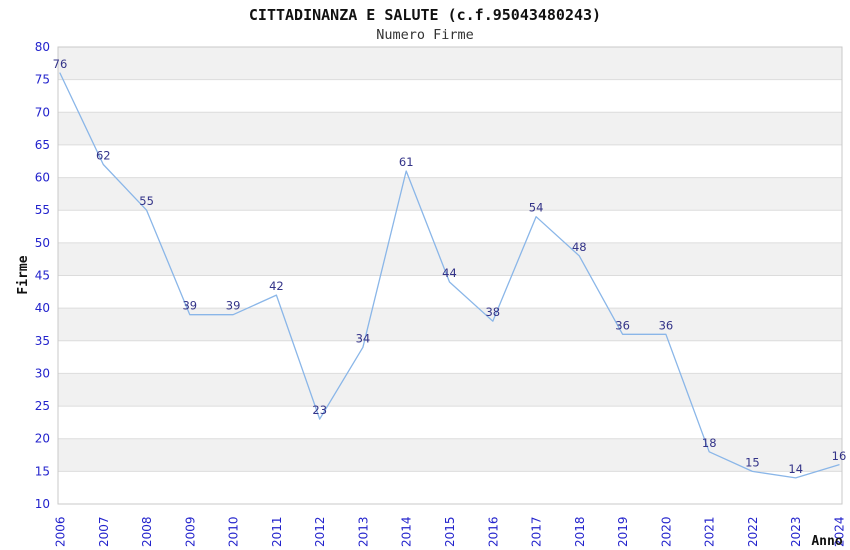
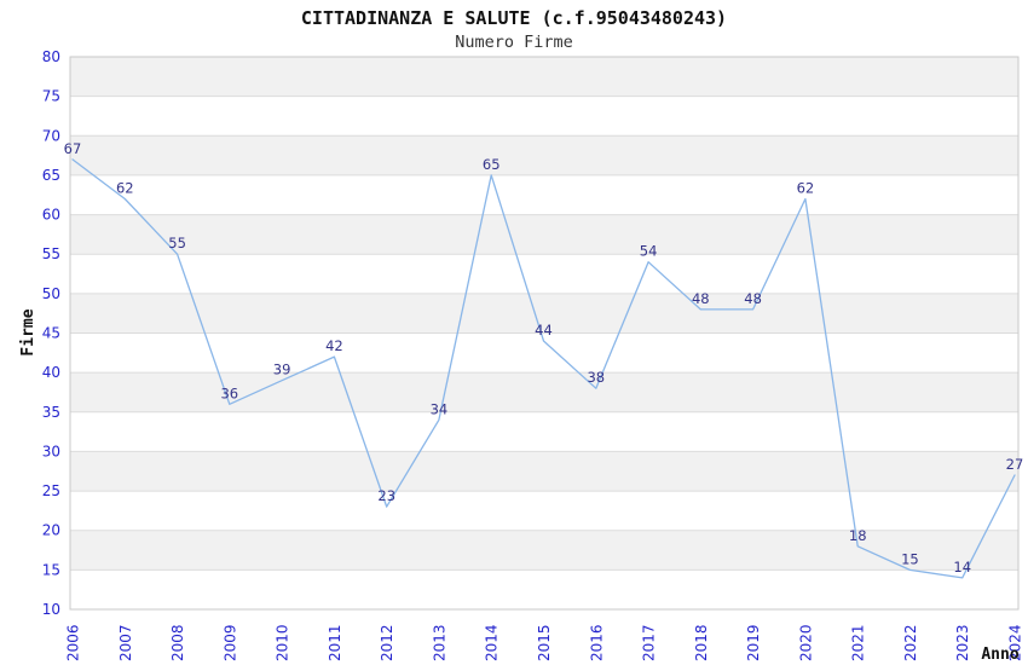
2006: 76 -> 67
2009: 39 -> 36
2014: 61 -> 65
2019: 36 -> 48
2020: 36 -> 62
2024: 16 -> 27
